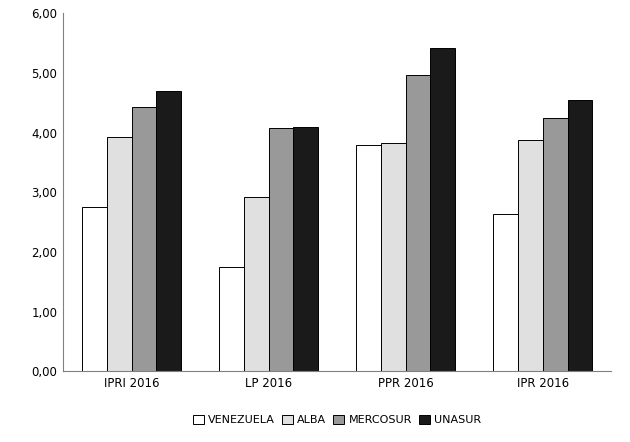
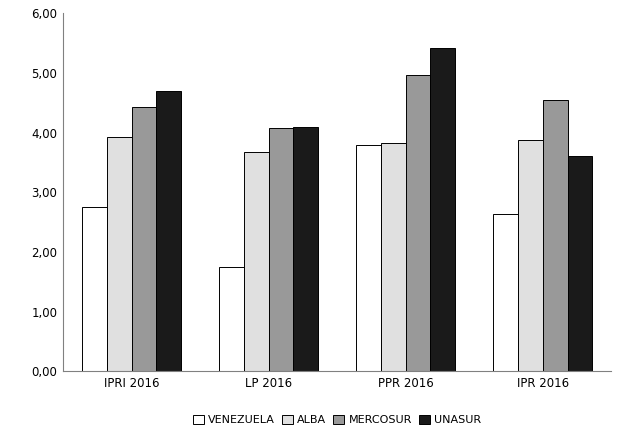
ALBA/LP 2016: 2,92 -> 3,68
MERCOSUR/IPR 2016: 4,25 -> 4,54
UNASUR/IPR 2016: 4,55 -> 3,60
